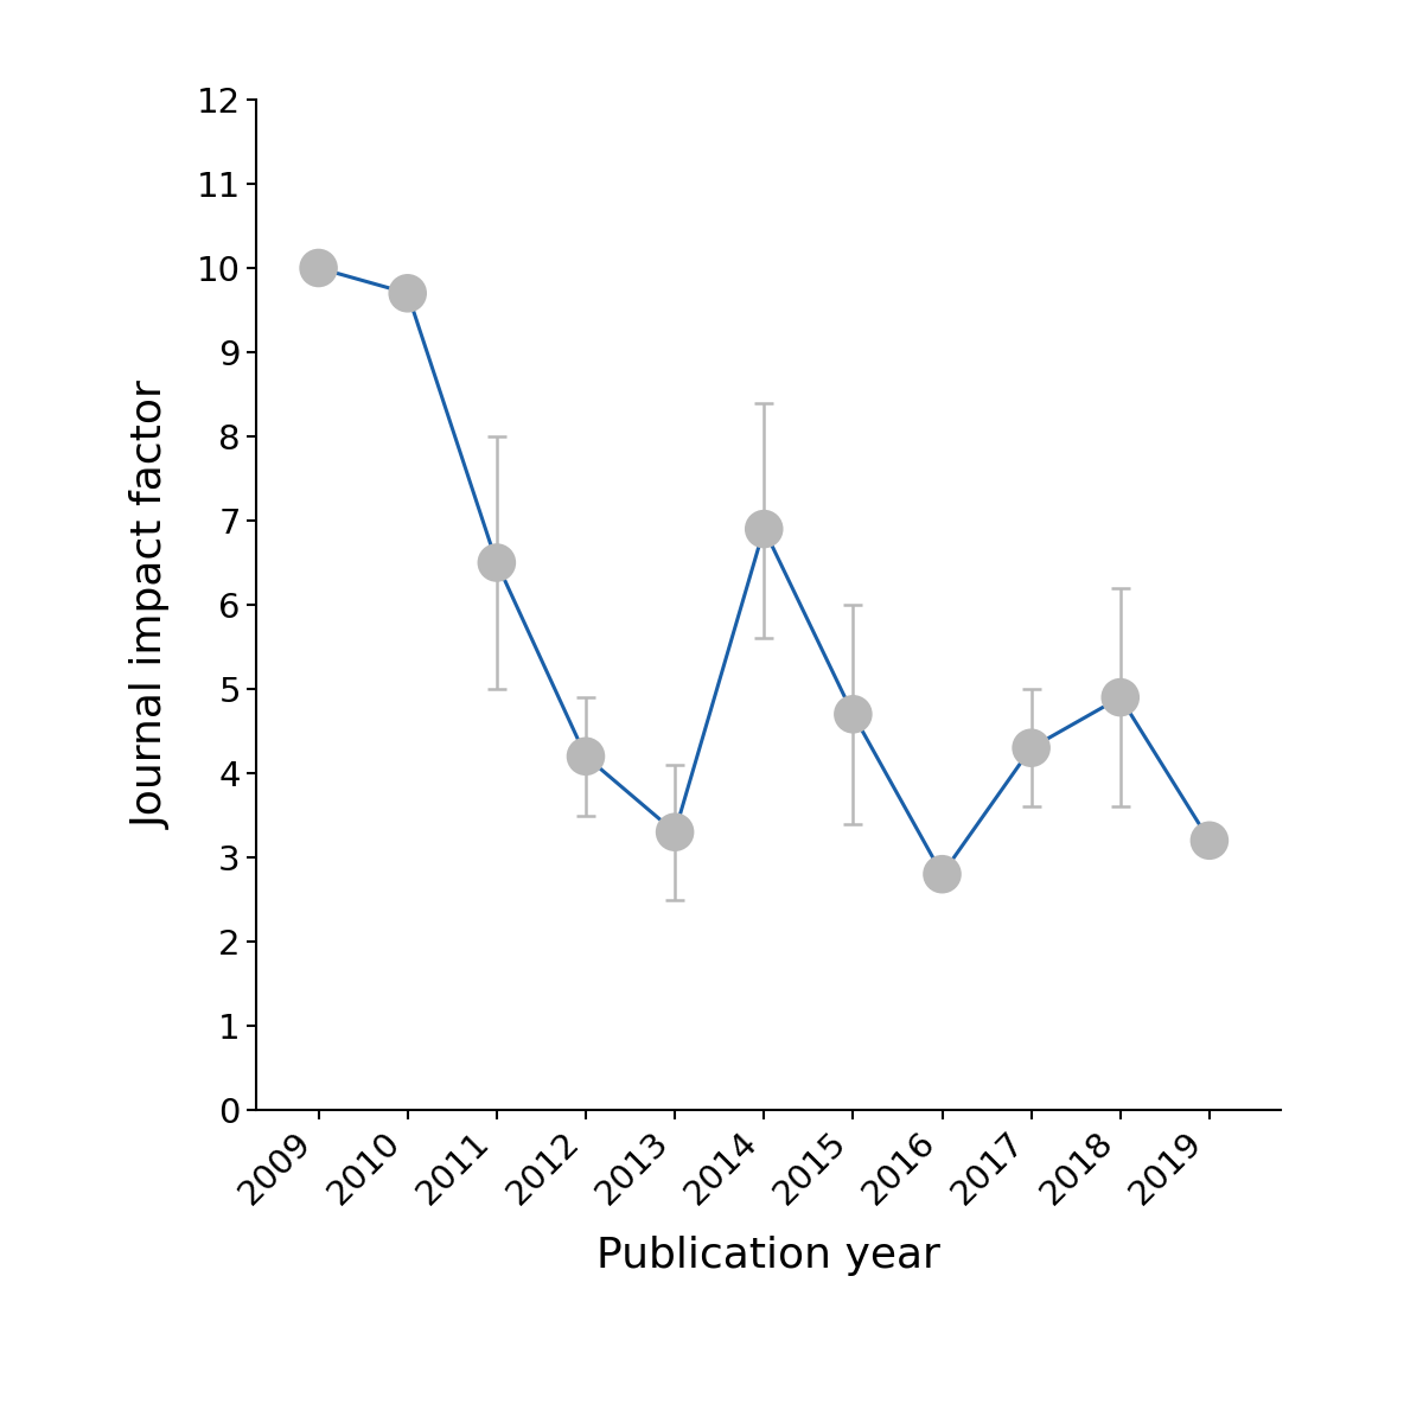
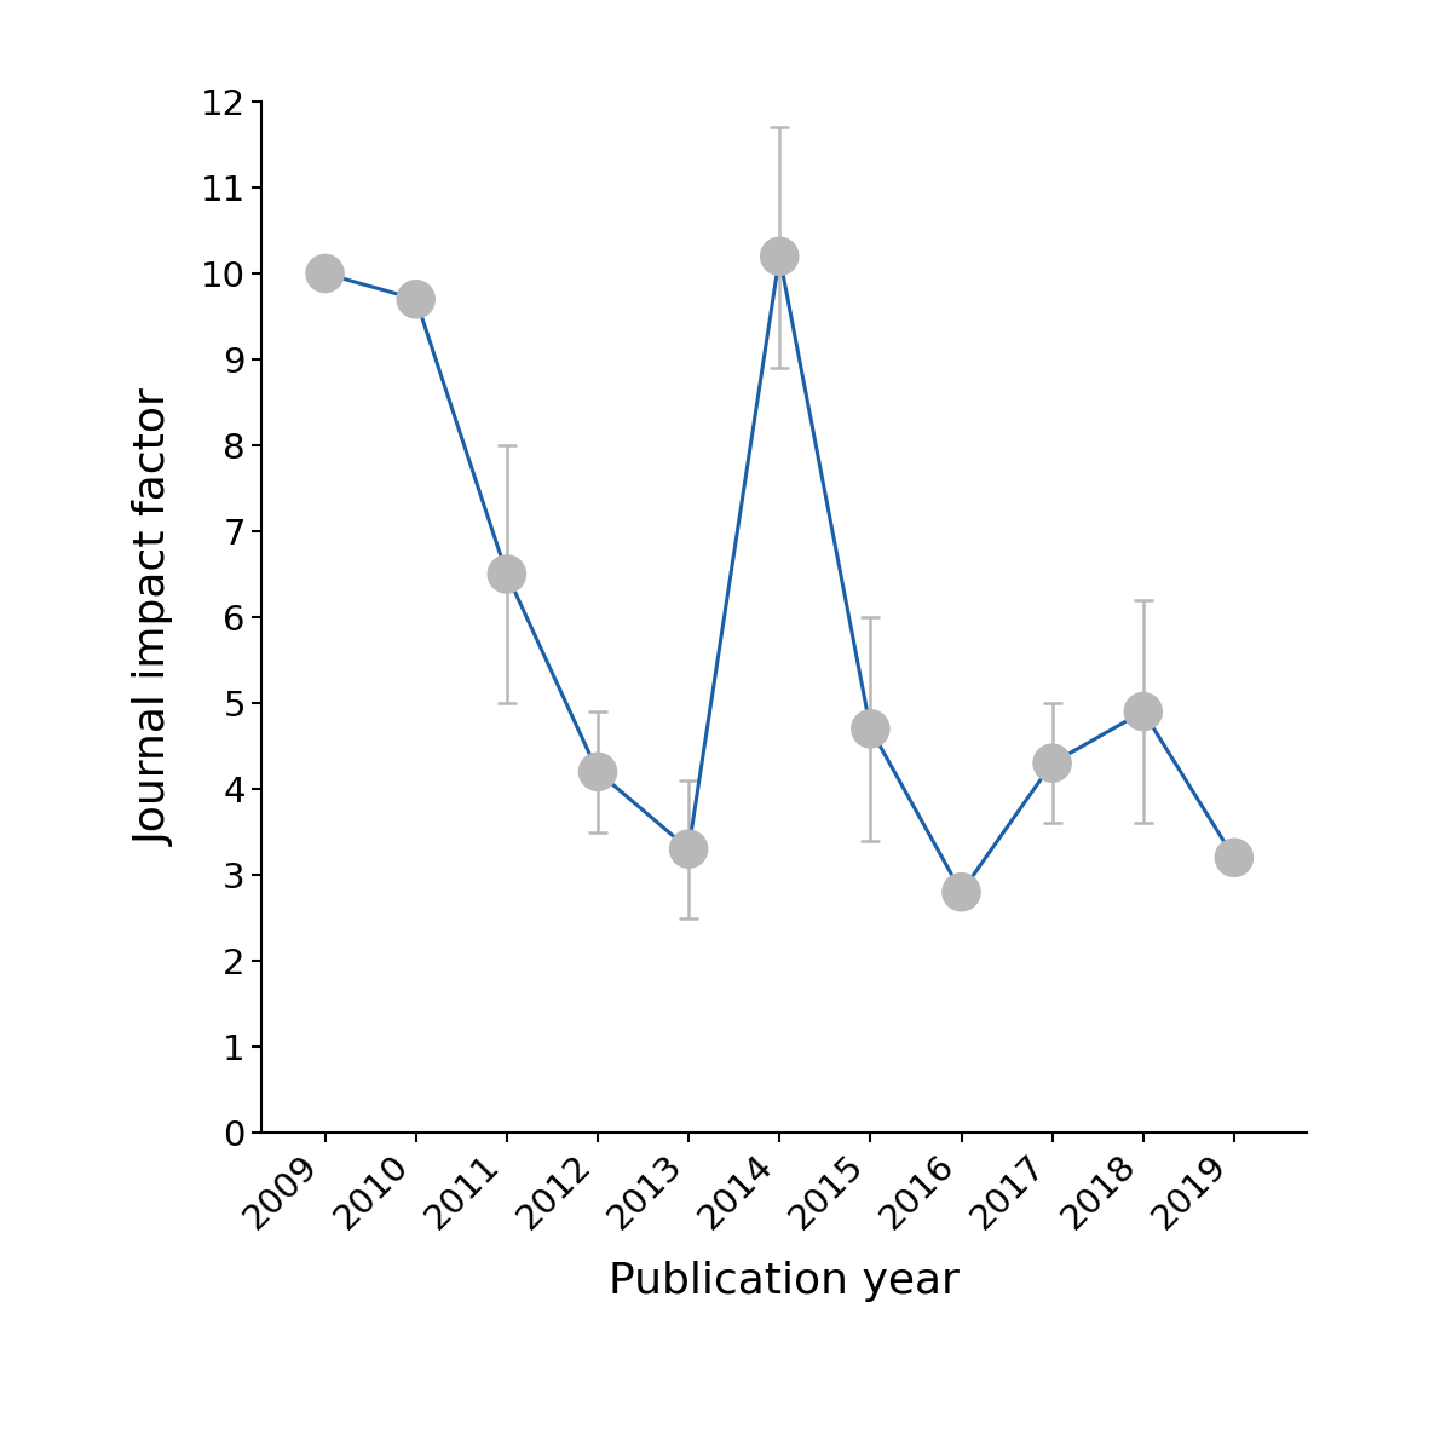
2014: 6.9 -> 10.2
